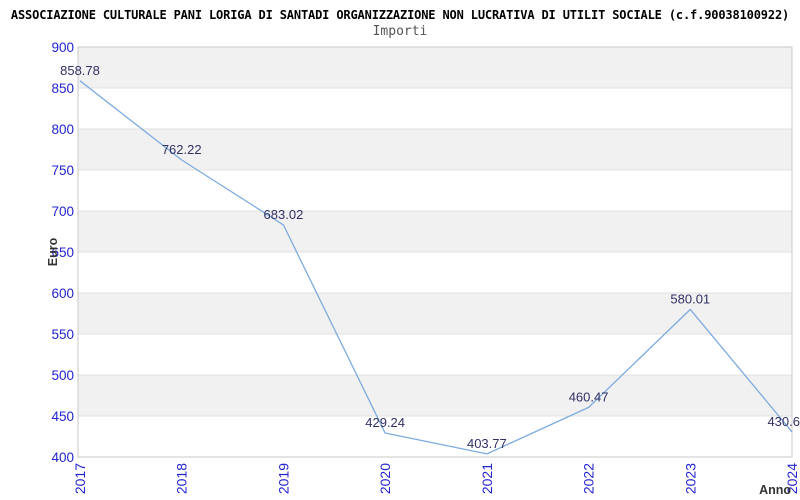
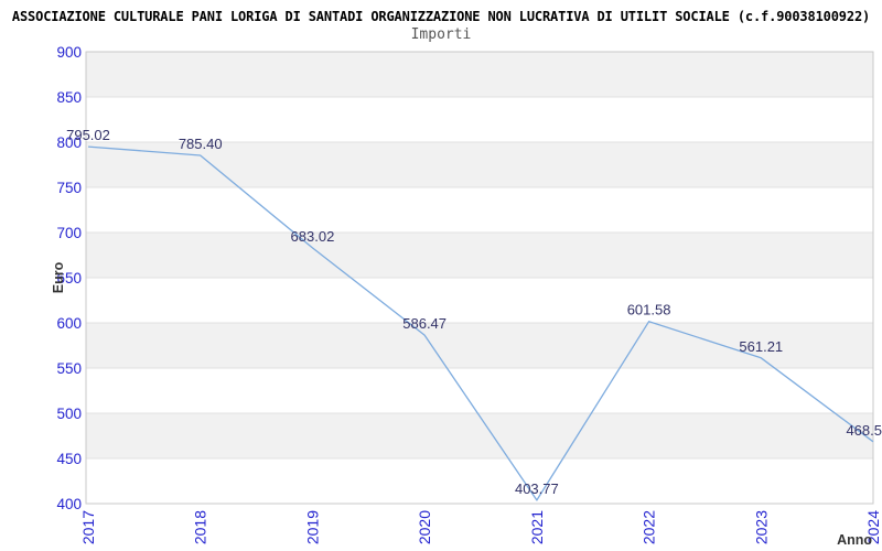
2017: 858.78 -> 795.02
2018: 762.22 -> 785.40
2020: 429.24 -> 586.47
2022: 460.47 -> 601.58
2023: 580.01 -> 561.21
2024: 430.6 -> 468.5
